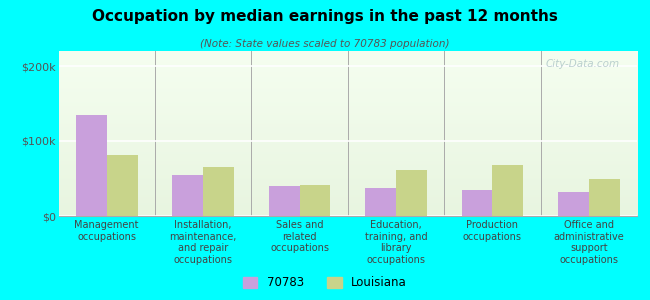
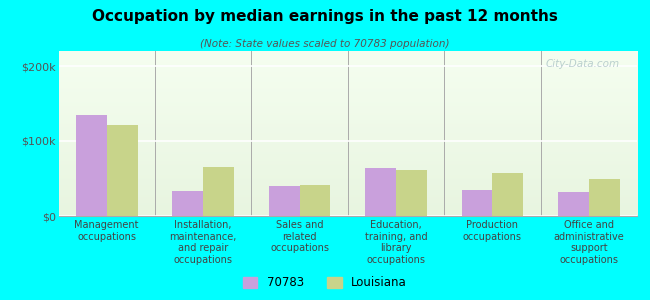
Louisiana/Management occupations: $82k -> $122k
70783/Installation, maintenance, and repair occupations: $55k -> $34k
70783/Education, training, and library occupations: $38k -> $64k
Louisiana/Production occupations: $68k -> $58k
